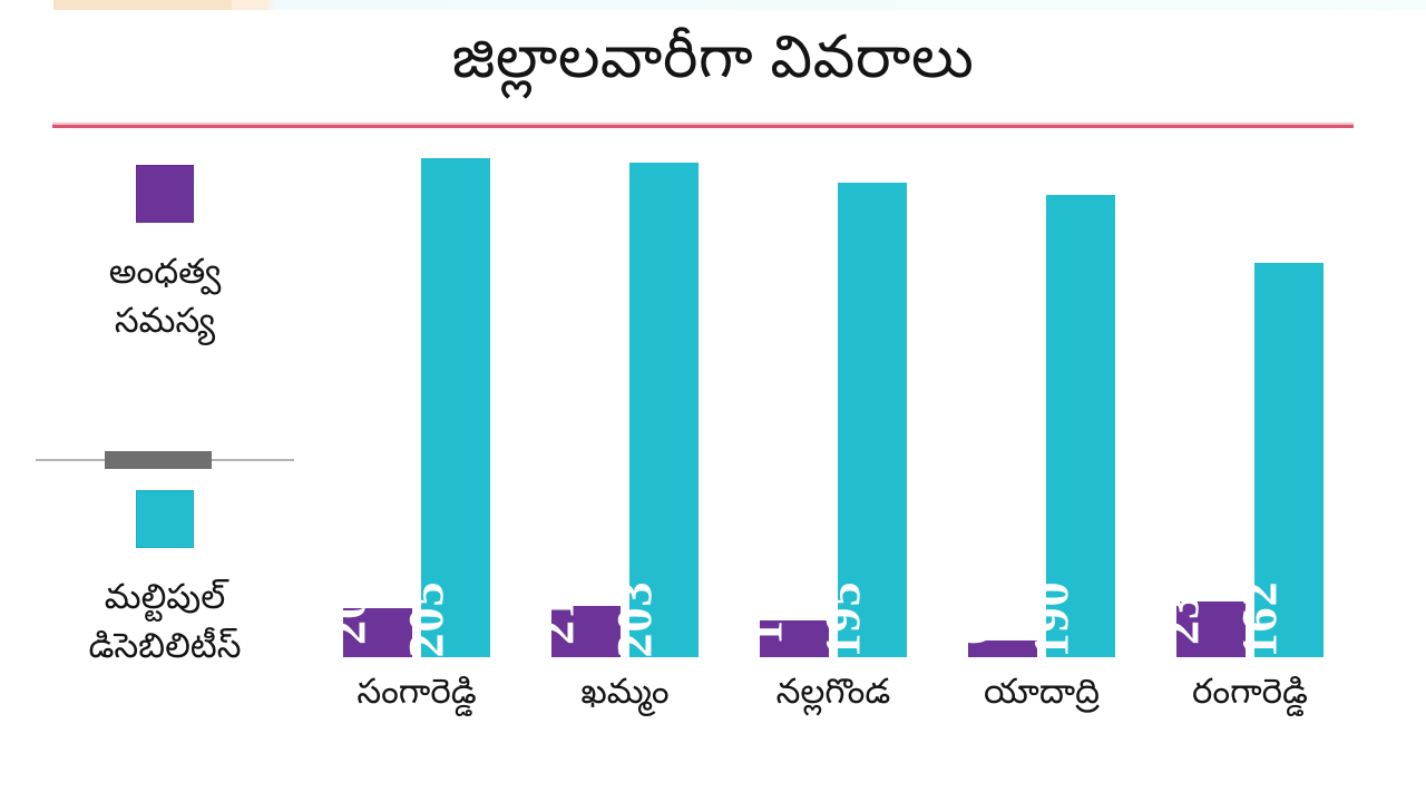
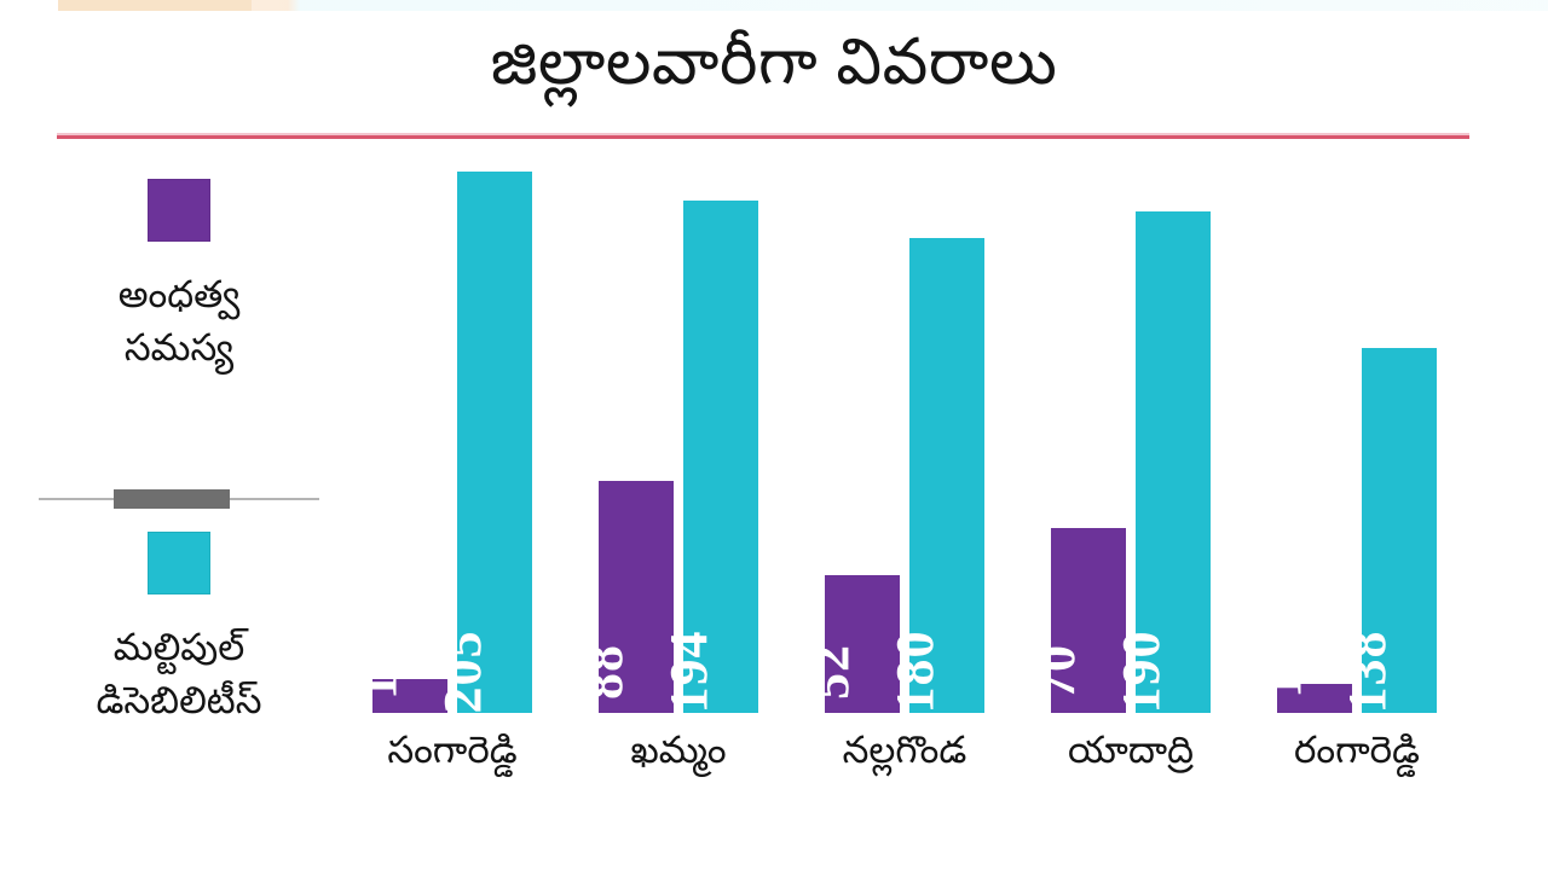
అంధత్వ సమస్య/సంగారెడ్డి: 20 -> 13
అంధత్వ సమస్య/ఖమ్మం: 21 -> 88
మల్టిపుల్ డిసెబిలిటీస్/ఖమ్మం: 203 -> 194
అంధత్వ సమస్య/నల్లగొండ: 15 -> 52
మల్టిపుల్ డిసెబిలిటీస్/నల్లగొండ: 195 -> 180
అంధత్వ సమస్య/యాదాద్రి: 07 -> 70
అంధత్వ సమస్య/రంగారెడ్డి: 23 -> 11
మల్టిపుల్ డిసెబిలిటీస్/రంగారెడ్డి: 162 -> 138
